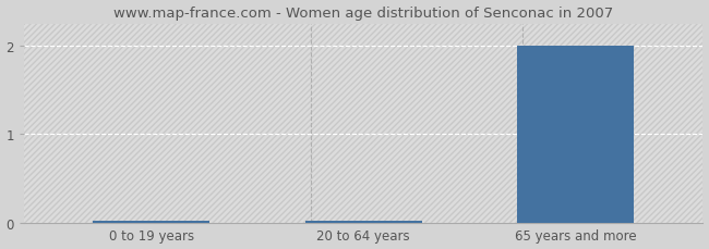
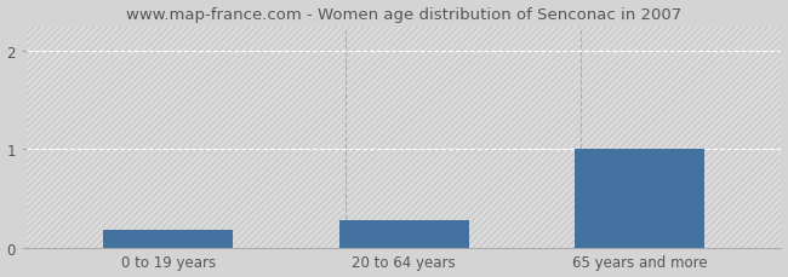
0 to 19 years: 0.02 -> 0.18
20 to 64 years: 0.02 -> 0.28
65 years and more: 2.00 -> 1.00
